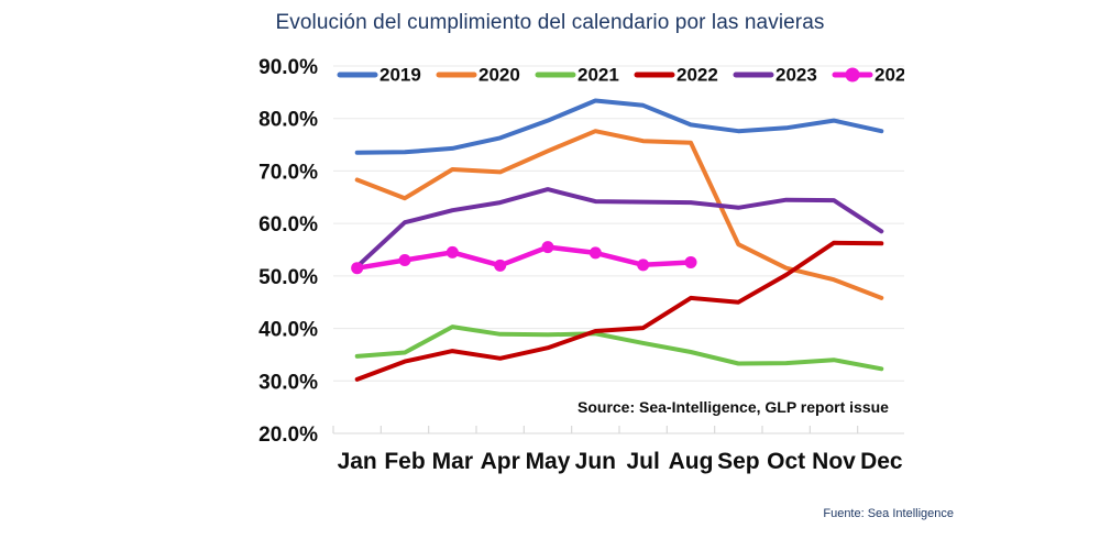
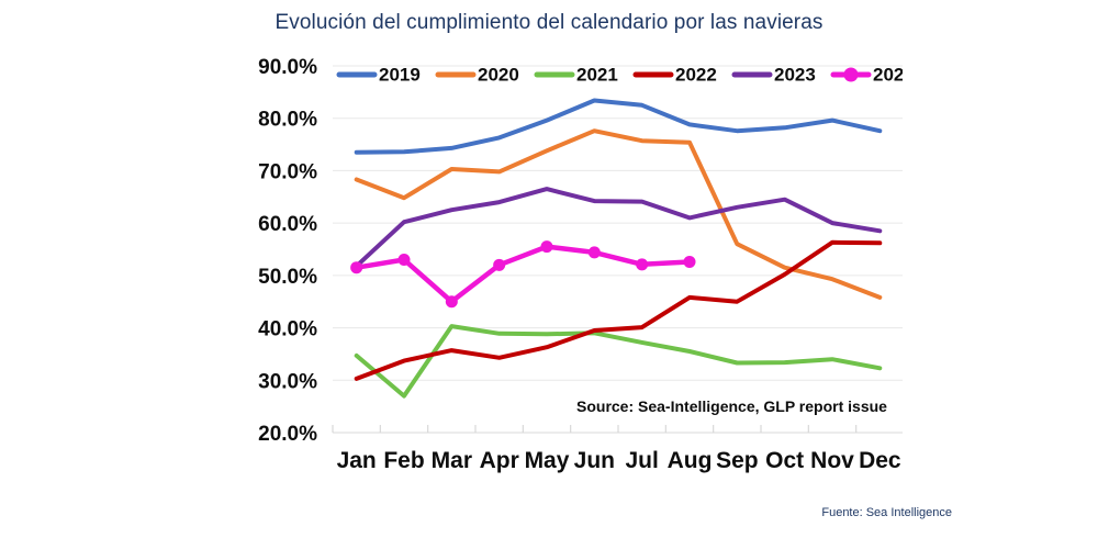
2021/Feb: 35% -> 27%
2024/Mar: 54% -> 45%
2023/Aug: 64% -> 61%
2023/Nov: 64% -> 60%
